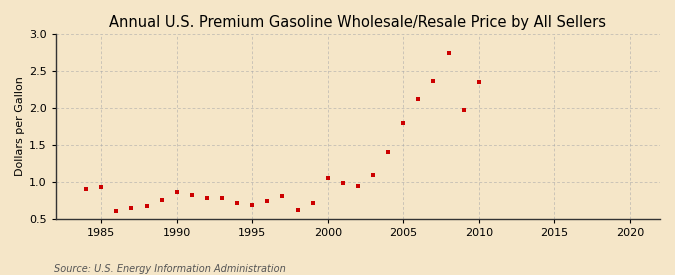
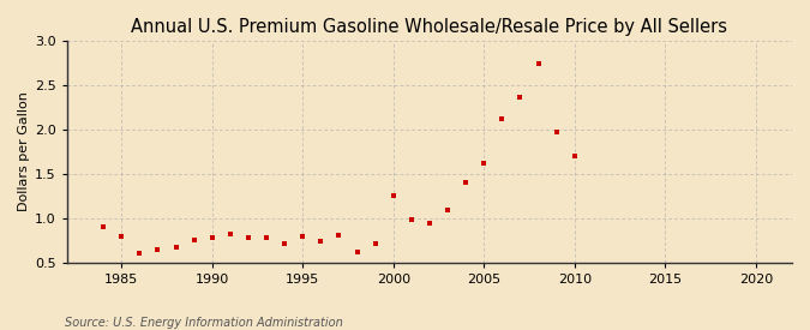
1985: 0.93 -> 0.80
1990: 0.87 -> 0.78
1995: 0.69 -> 0.80
2000: 1.05 -> 1.26
2005: 1.79 -> 1.62
2010: 2.35 -> 1.70
